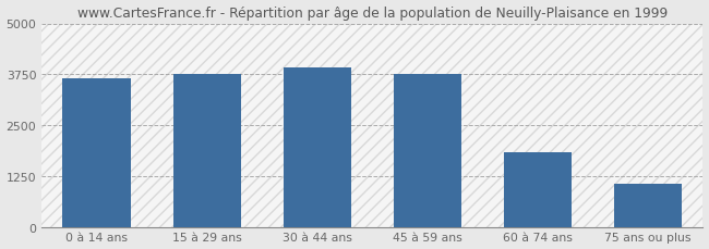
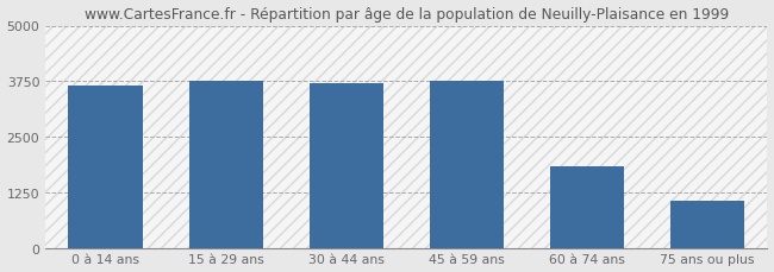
30 à 44 ans: 3920 -> 3700
